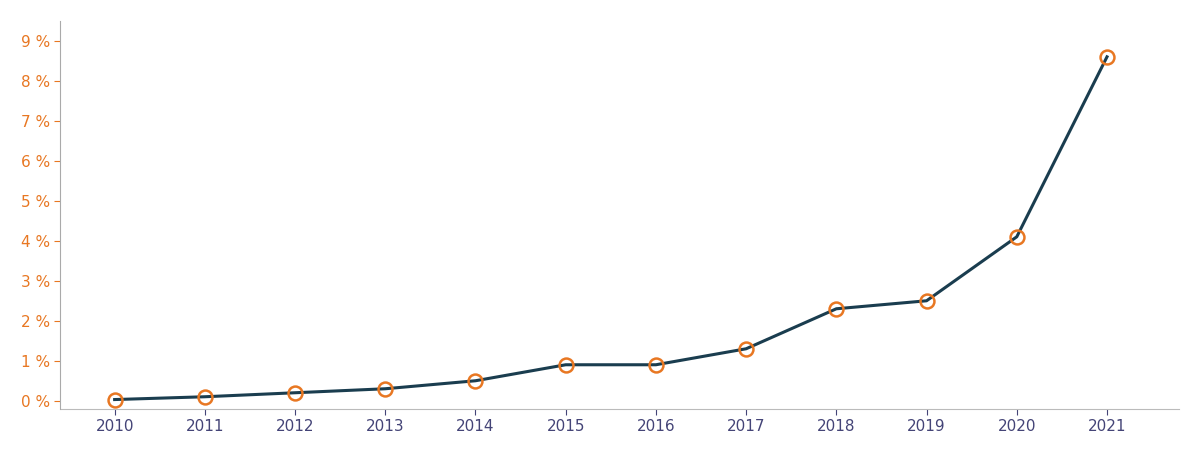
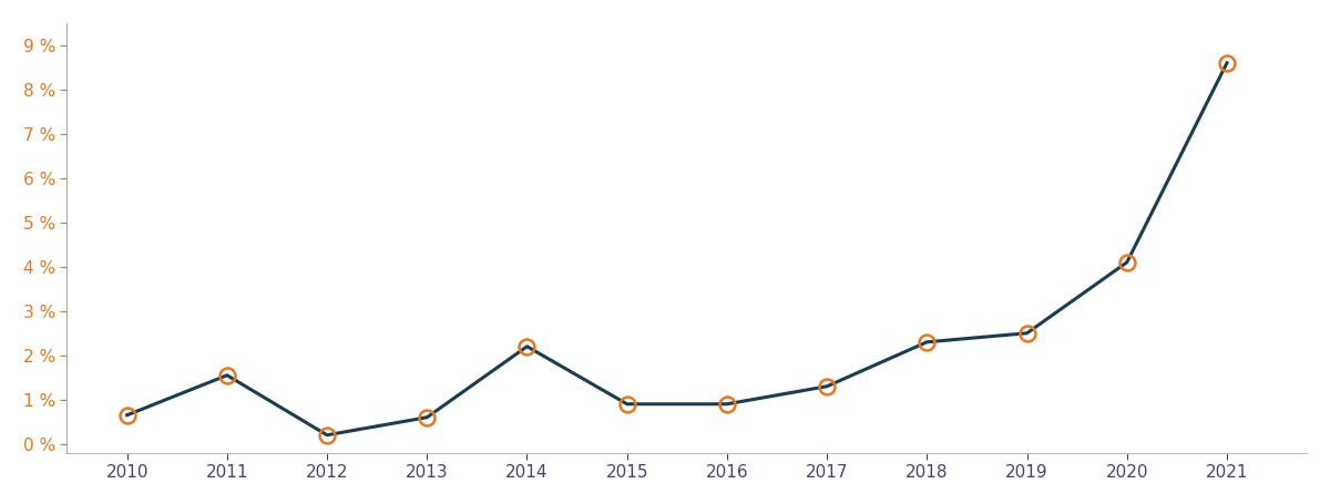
2010: 0.03 % -> 0.65 %
2011: 0.10 % -> 1.55 %
2013: 0.30 % -> 0.60 %
2014: 0.50 % -> 2.20 %
